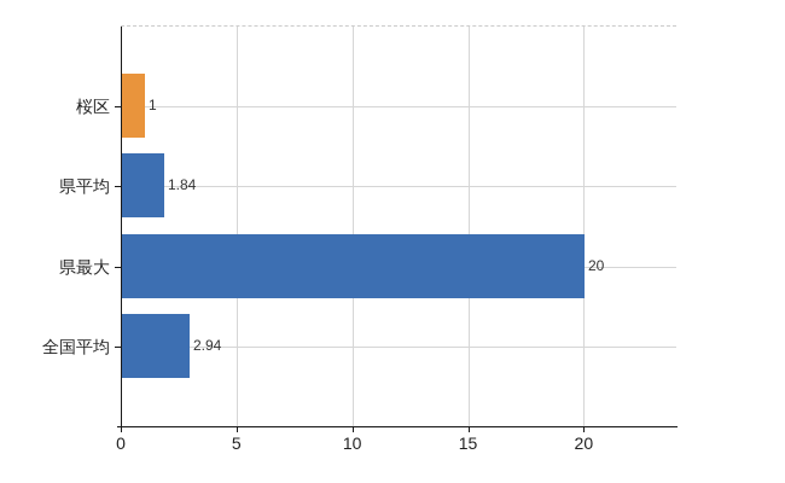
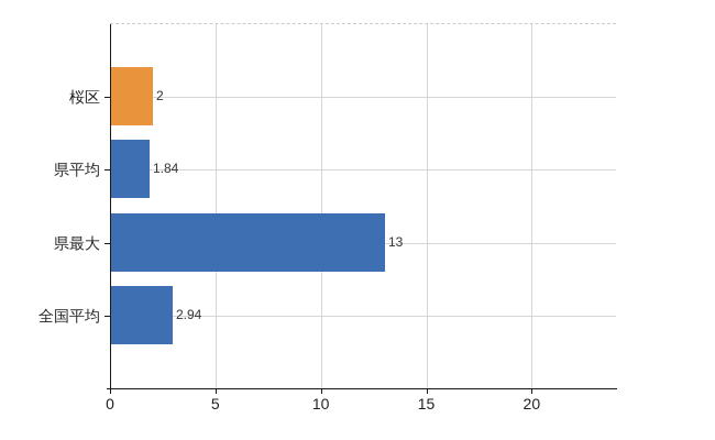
桜区: 1 -> 2
県最大: 20 -> 13
